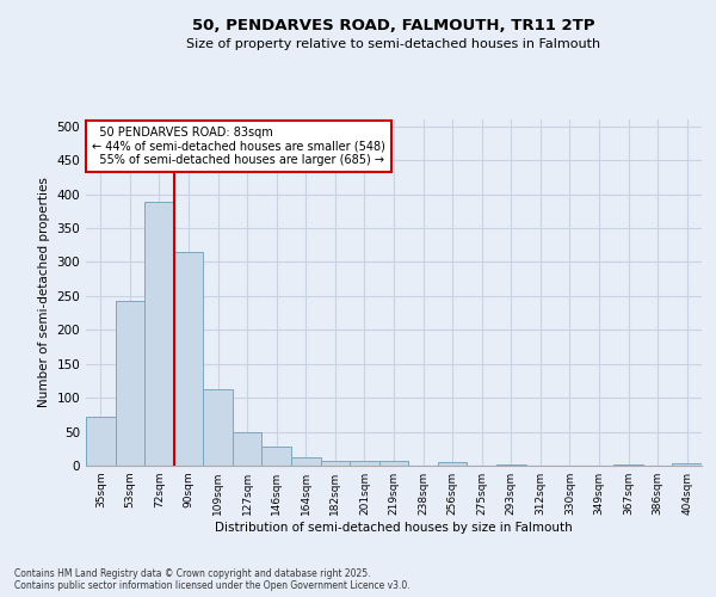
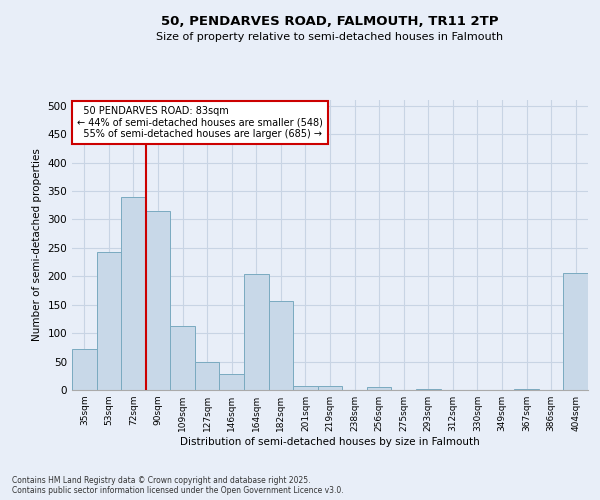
72sqm: 388 -> 340
164sqm: 13 -> 204
182sqm: 7 -> 156
404sqm: 3 -> 206
